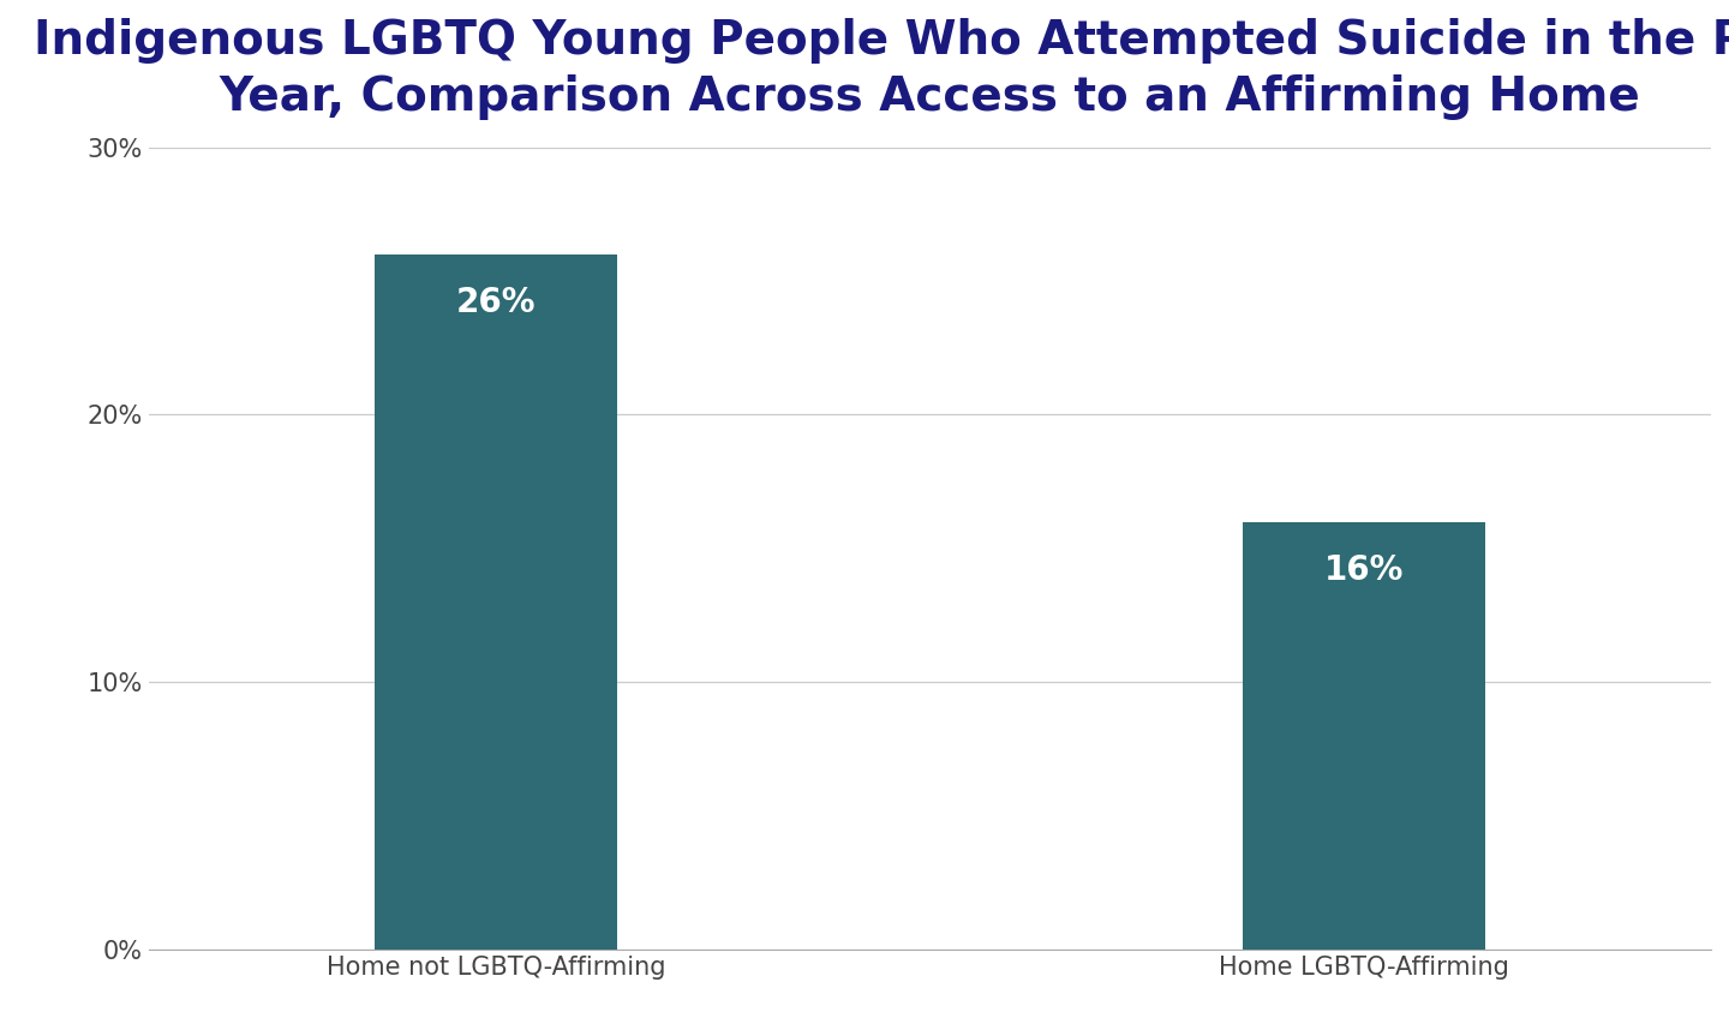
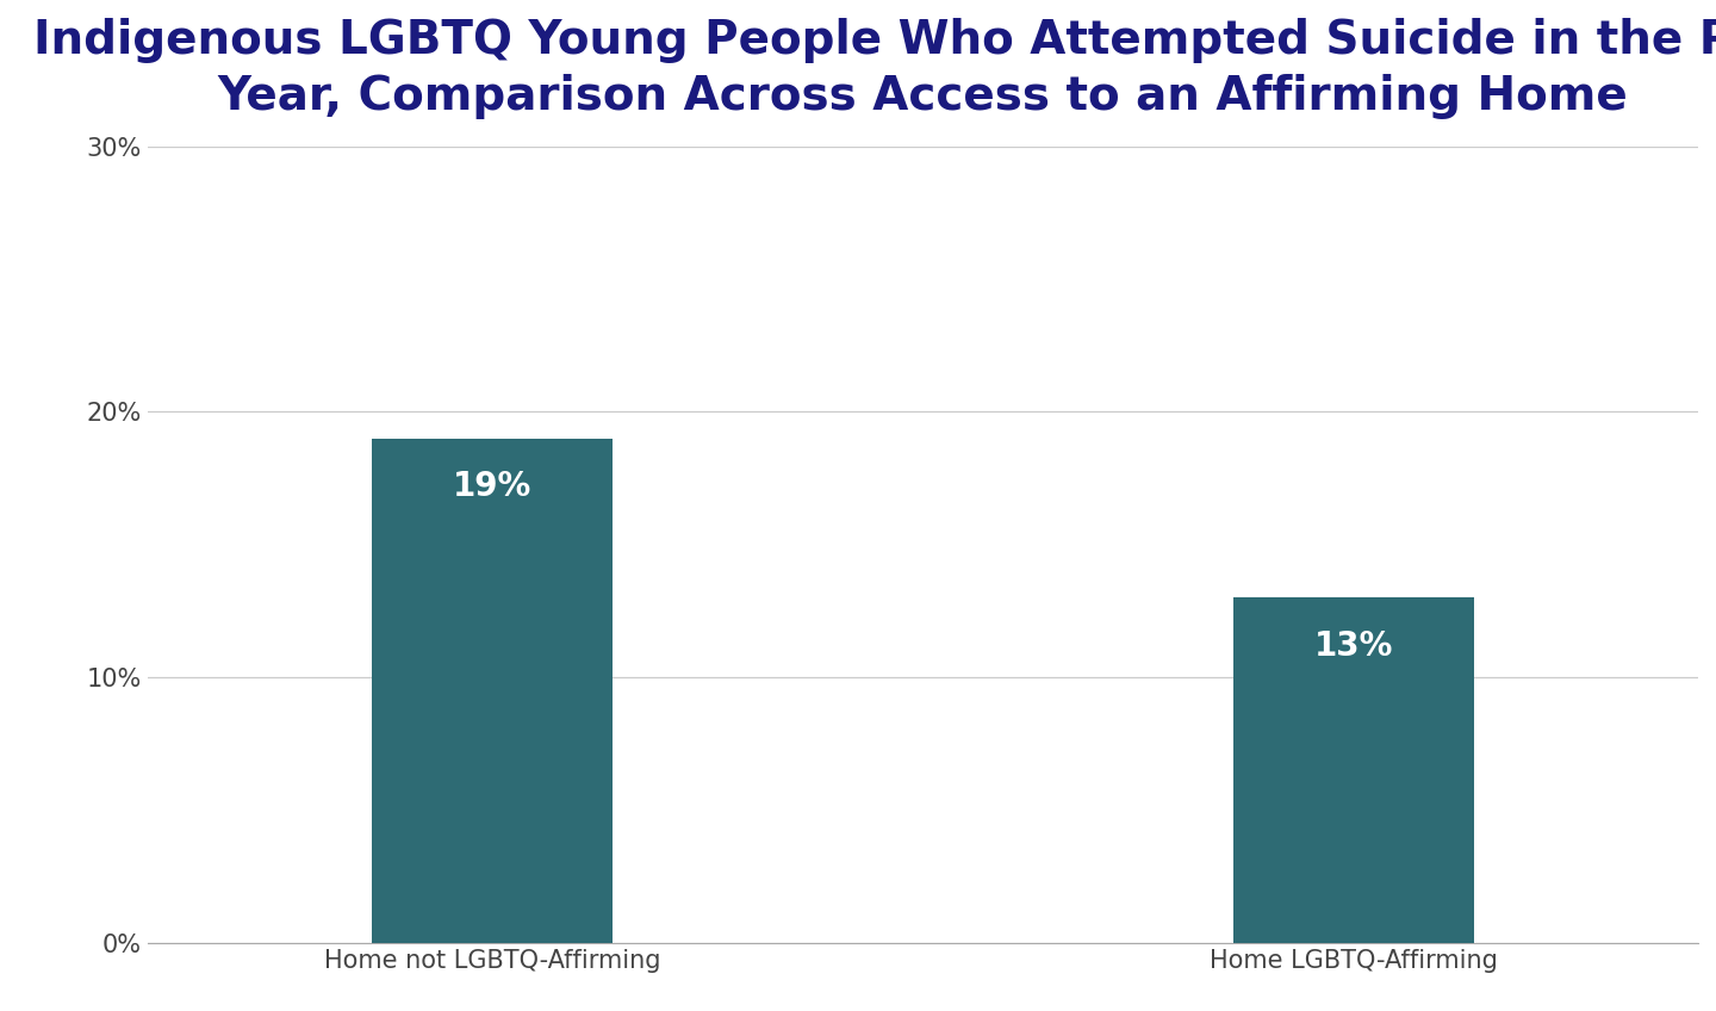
Home not LGBTQ-Affirming: 26% -> 19%
Home LGBTQ-Affirming: 16% -> 13%
